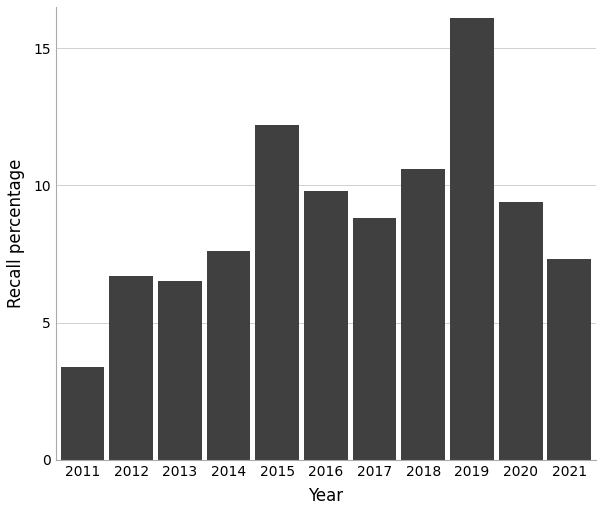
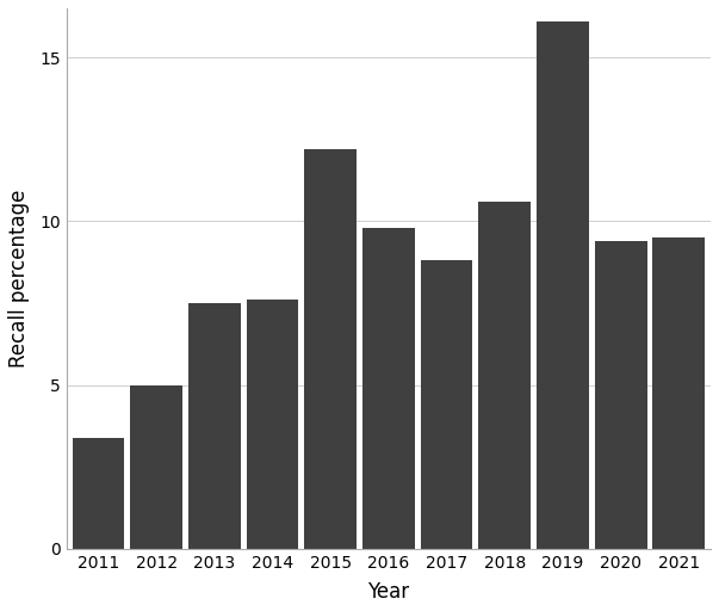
2012: 6.7 -> 5.0
2013: 6.5 -> 7.5
2021: 7.3 -> 9.5
